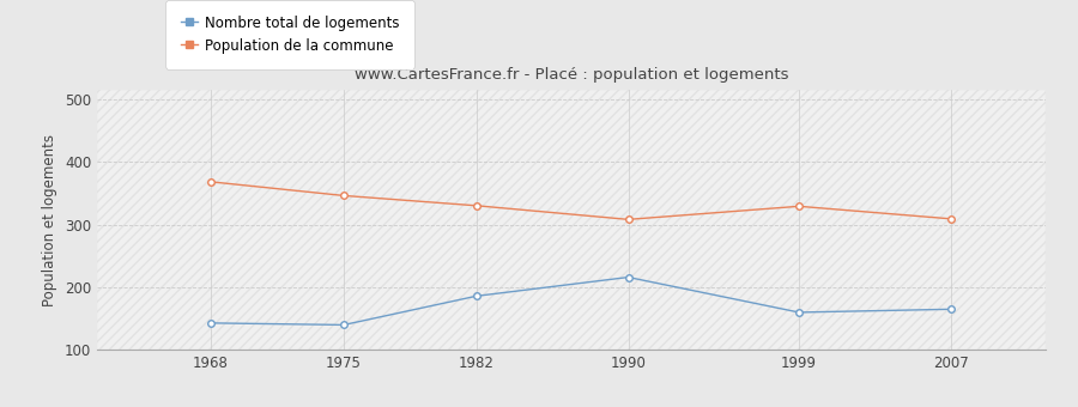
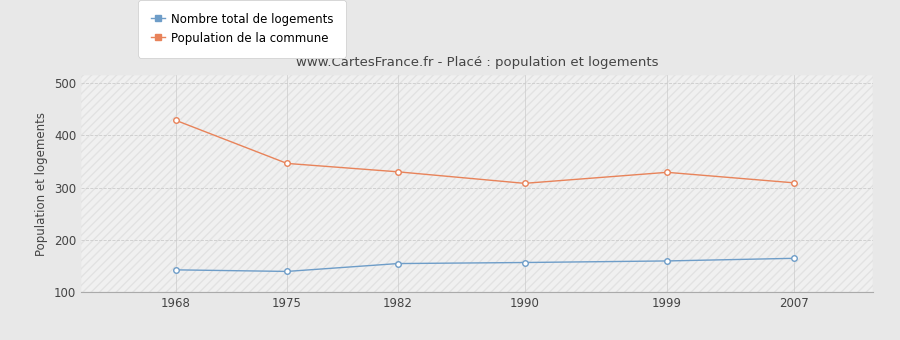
Population de la commune/1968: 368 -> 428
Nombre total de logements/1982: 186 -> 155
Nombre total de logements/1990: 216 -> 157
